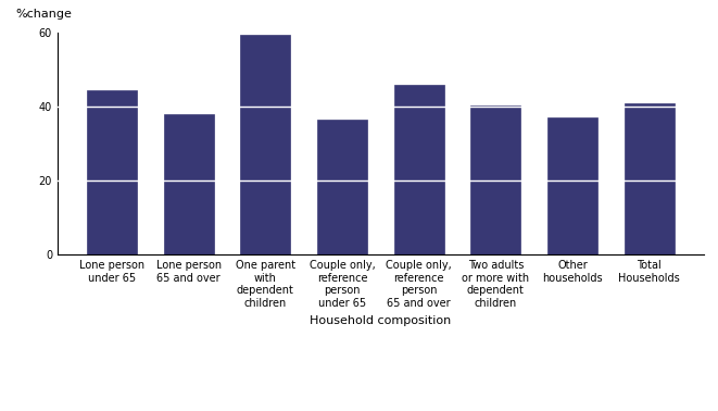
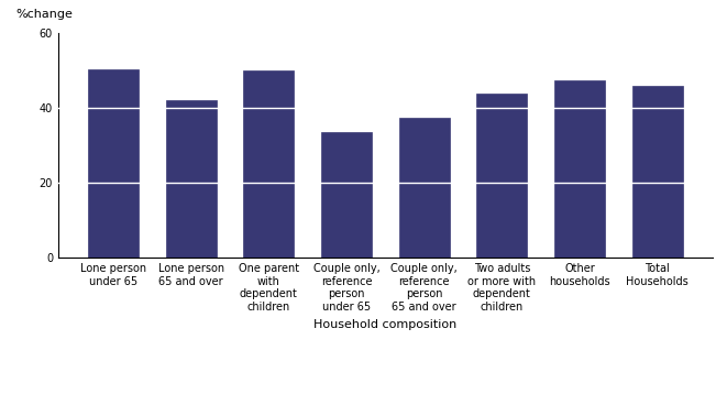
Lone person under 65: 44.5 -> 50.5
Lone person 65 and over: 38.0 -> 42.0
One parent with dependent children: 59.5 -> 50.0
Couple only, reference person under 65: 36.5 -> 33.5
Couple only, reference person 65 and over: 46.0 -> 37.5
Two adults or more with dependent children: 40.5 -> 44.0
Other households: 37.0 -> 47.5
Total Households: 41.0 -> 46.0
